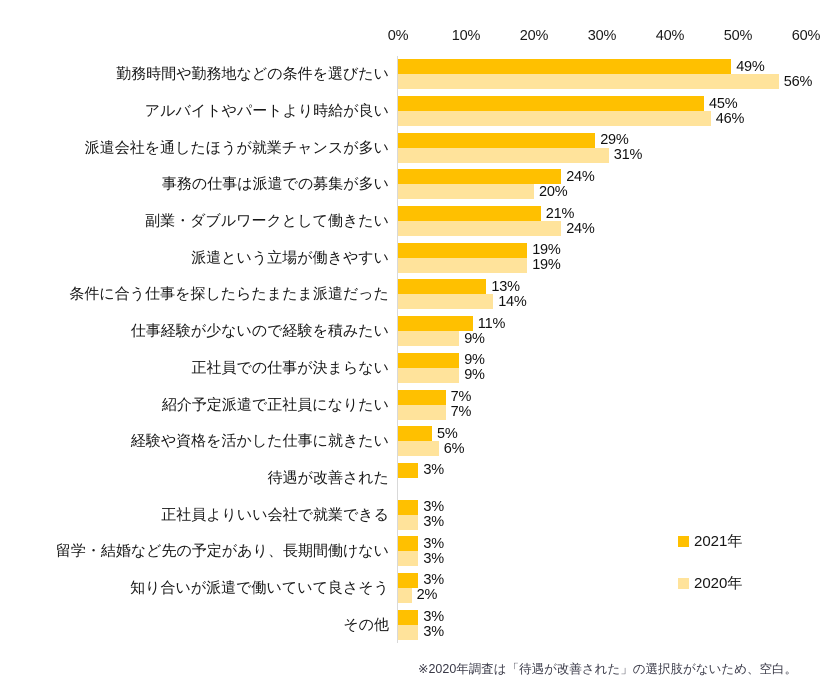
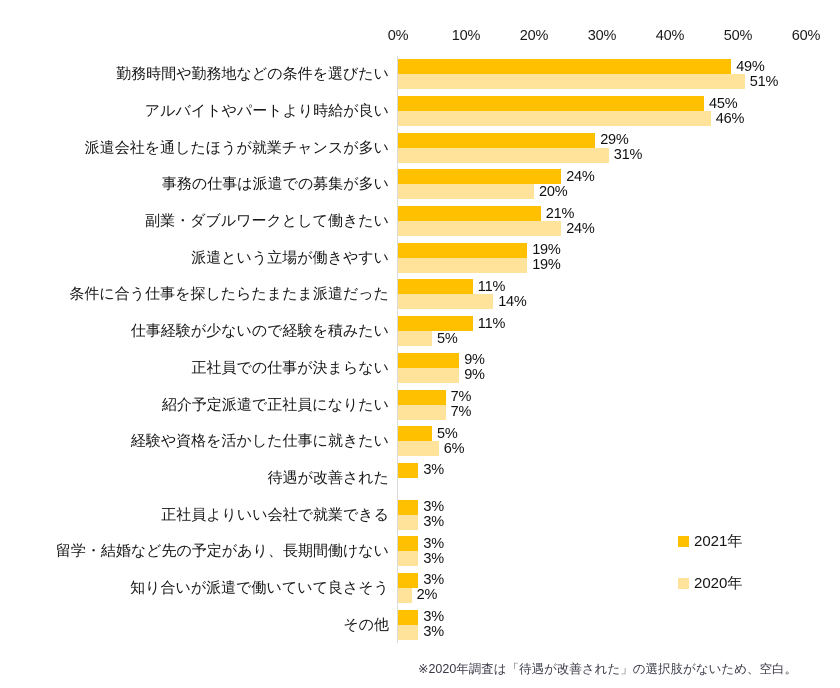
2020年/勤務時間や勤務地などの条件を選びたい: 56% -> 51%
2021年/条件に合う仕事を探したらたまたま派遣だった: 13% -> 11%
2020年/仕事経験が少ないので経験を積みたい: 9% -> 5%
